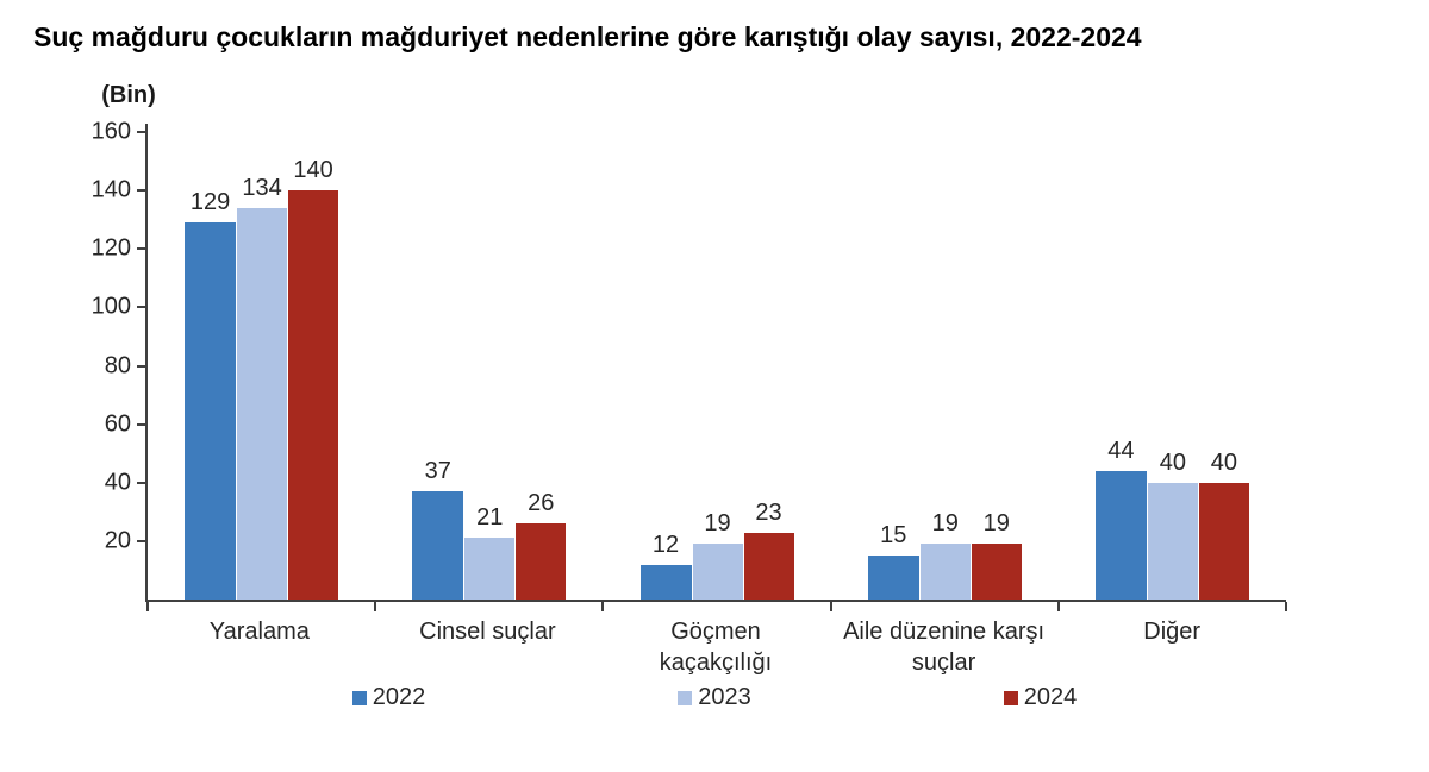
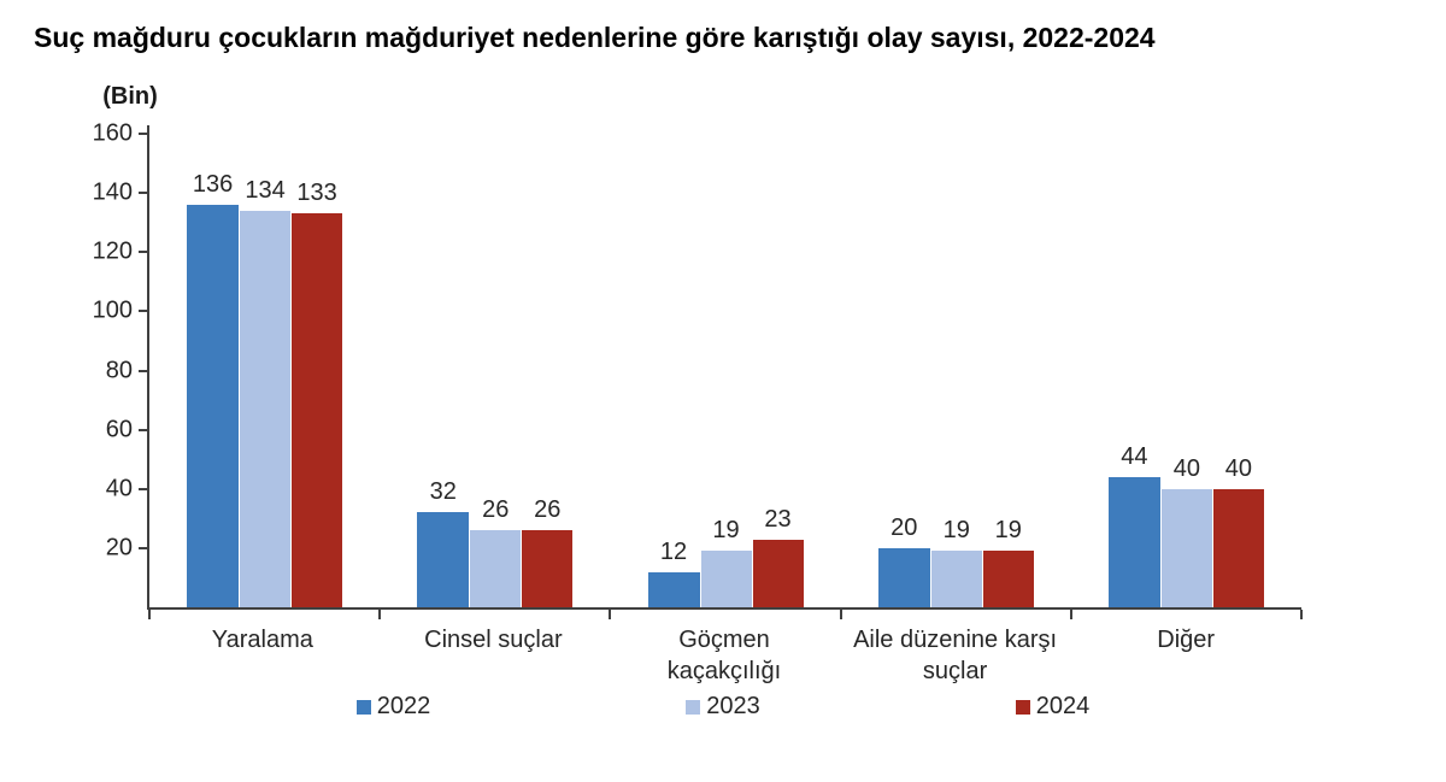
2022/Yaralama: 129 -> 136
2024/Yaralama: 140 -> 133
2022/Cinsel suçlar: 37 -> 32
2023/Cinsel suçlar: 21 -> 26
2022/Aile düzenine karşı suçlar: 15 -> 20
